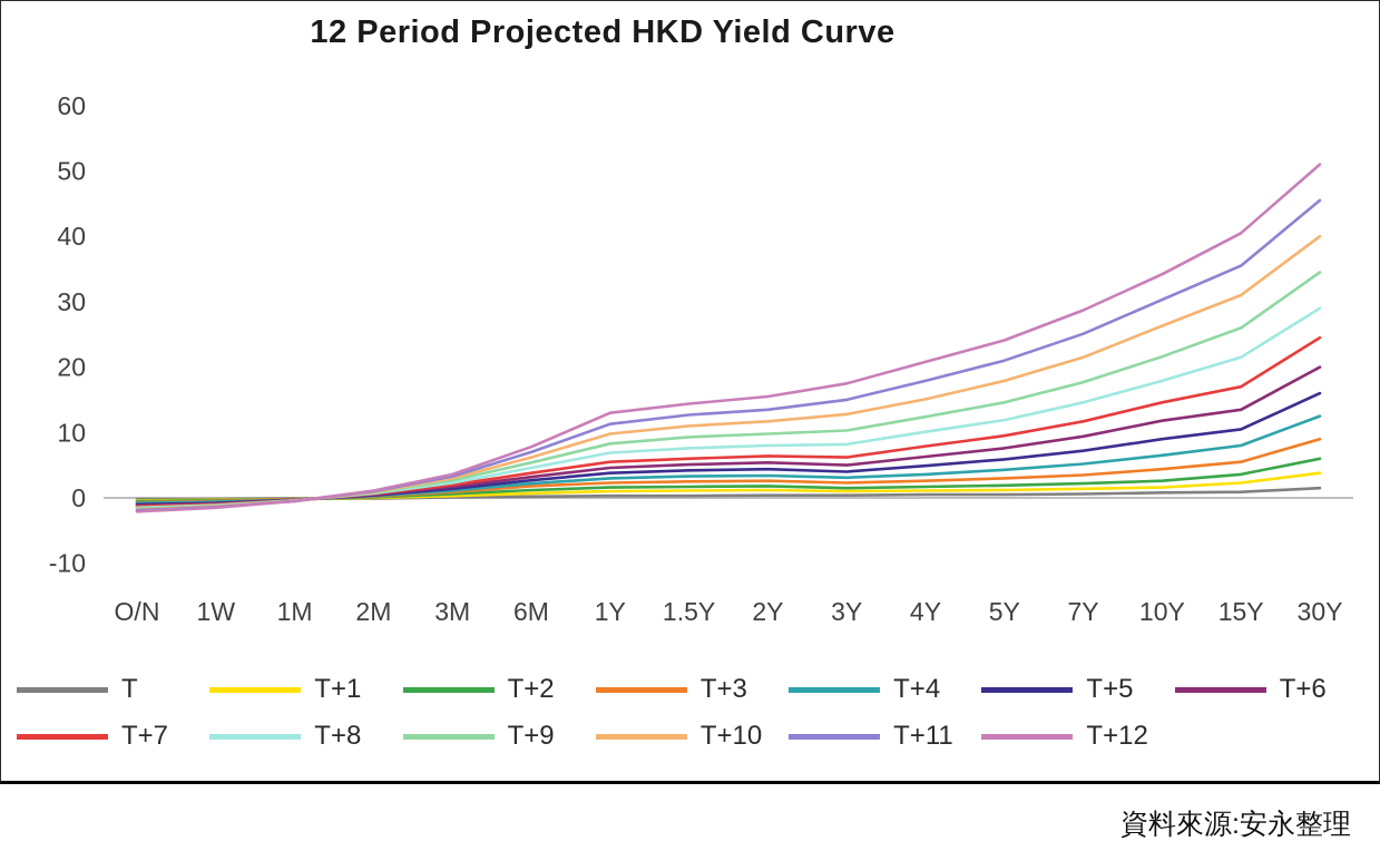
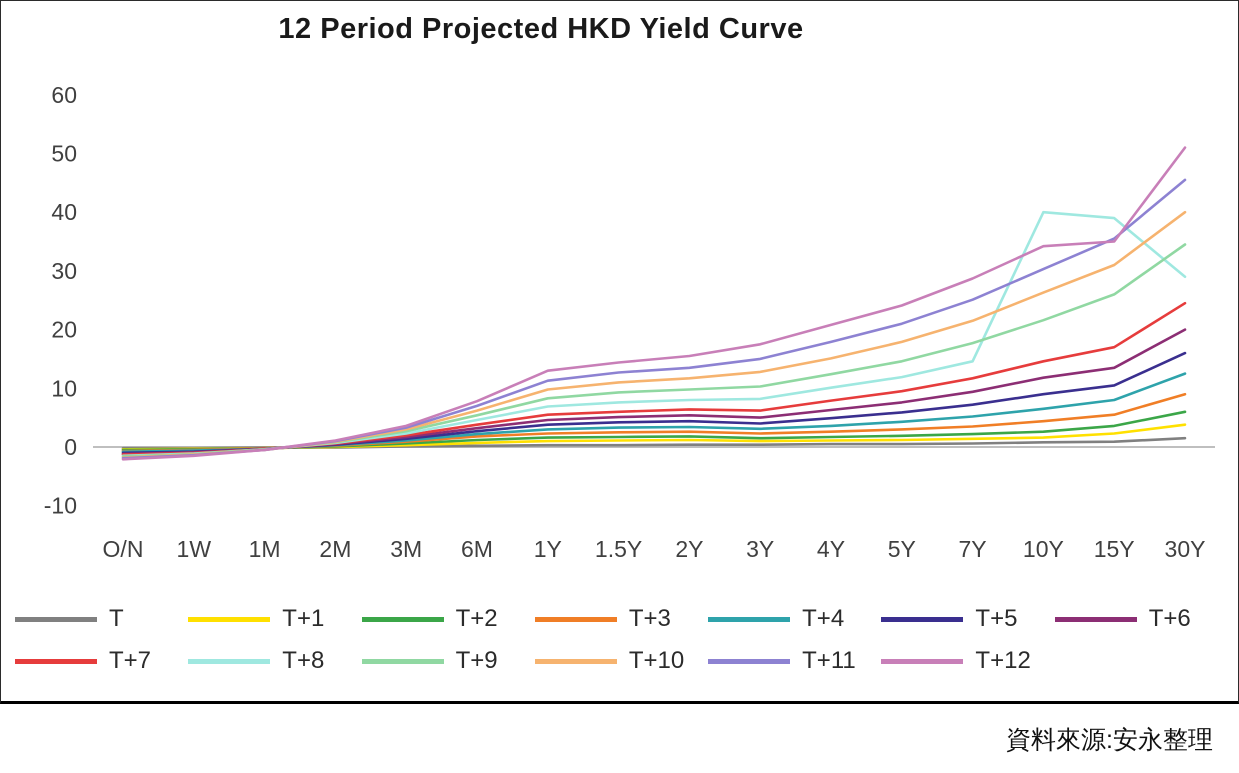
T+8/10Y: 18 -> 40
T+8/15Y: 22 -> 39
T+12/15Y: 40 -> 35
